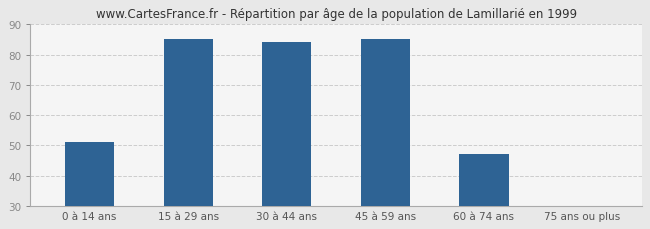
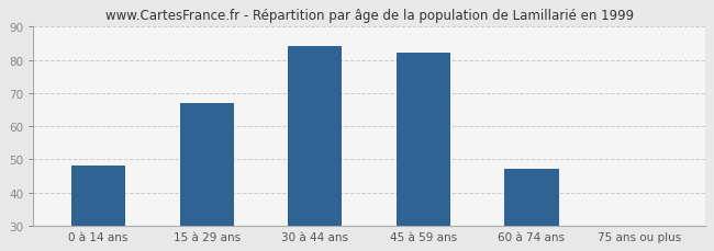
0 à 14 ans: 51 -> 48
15 à 29 ans: 85 -> 67
45 à 59 ans: 85 -> 82
